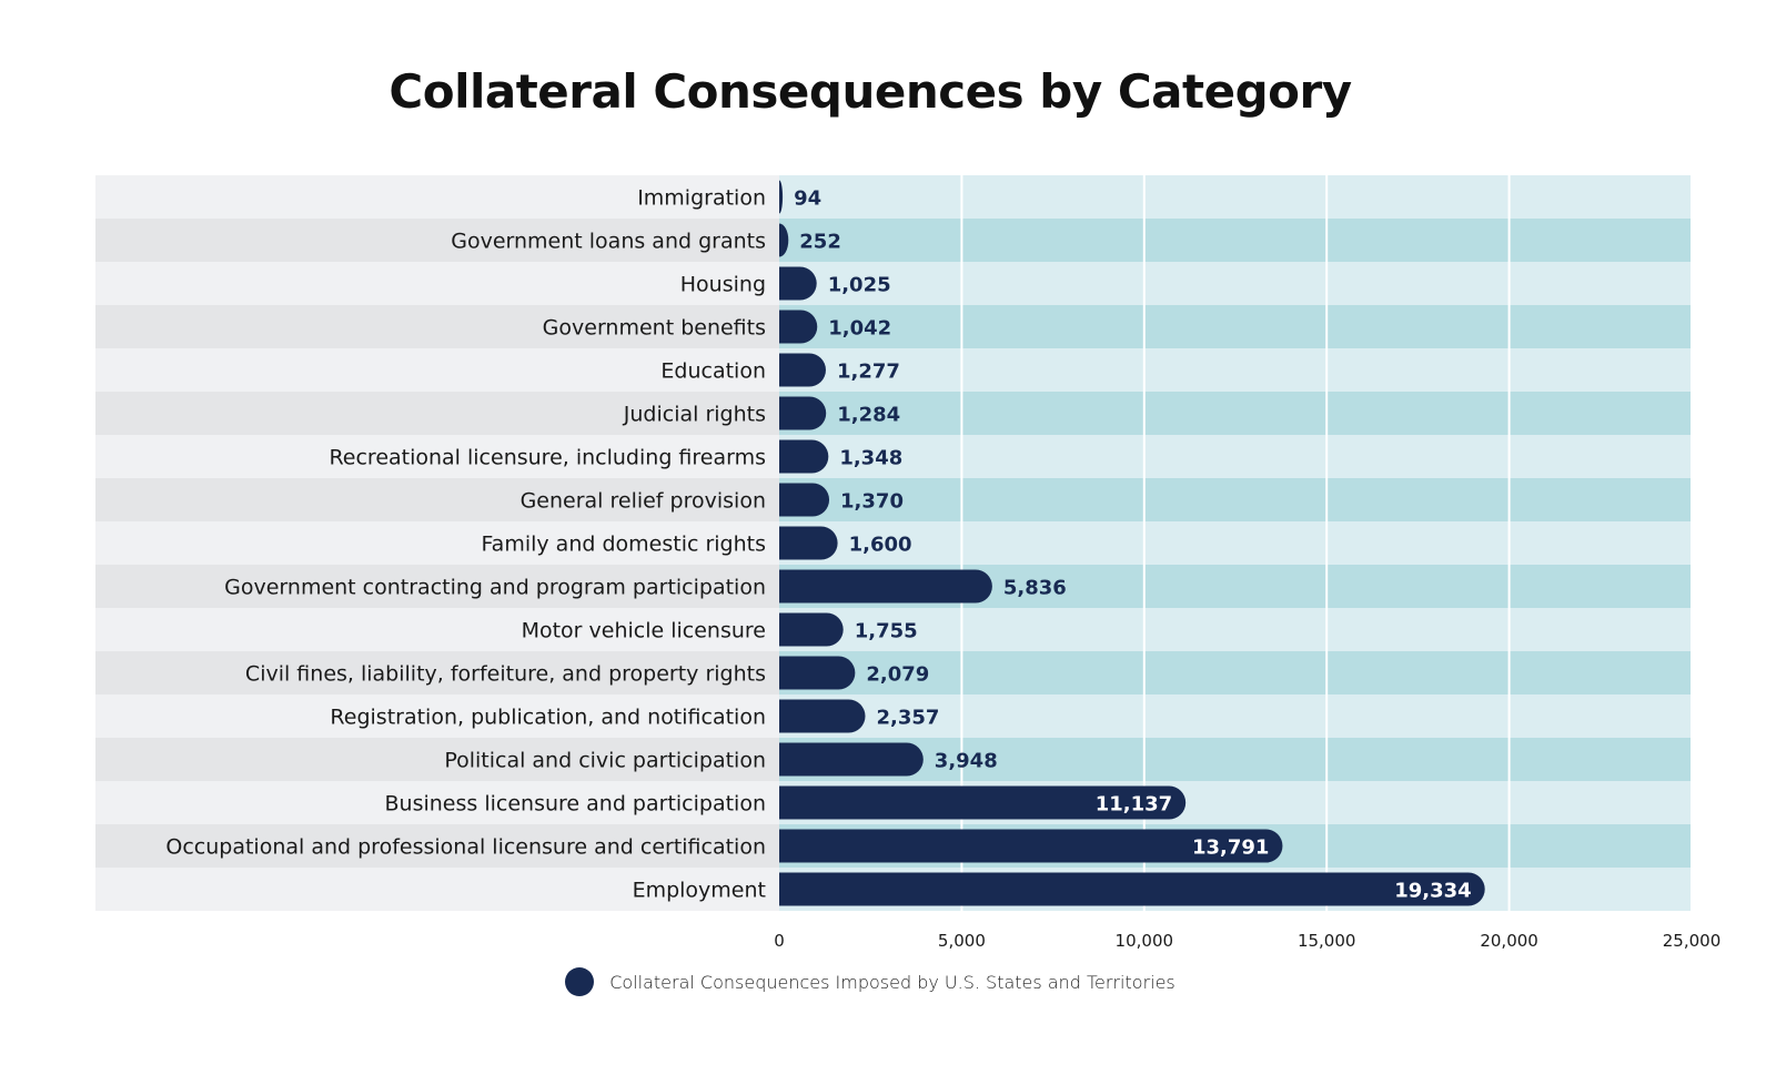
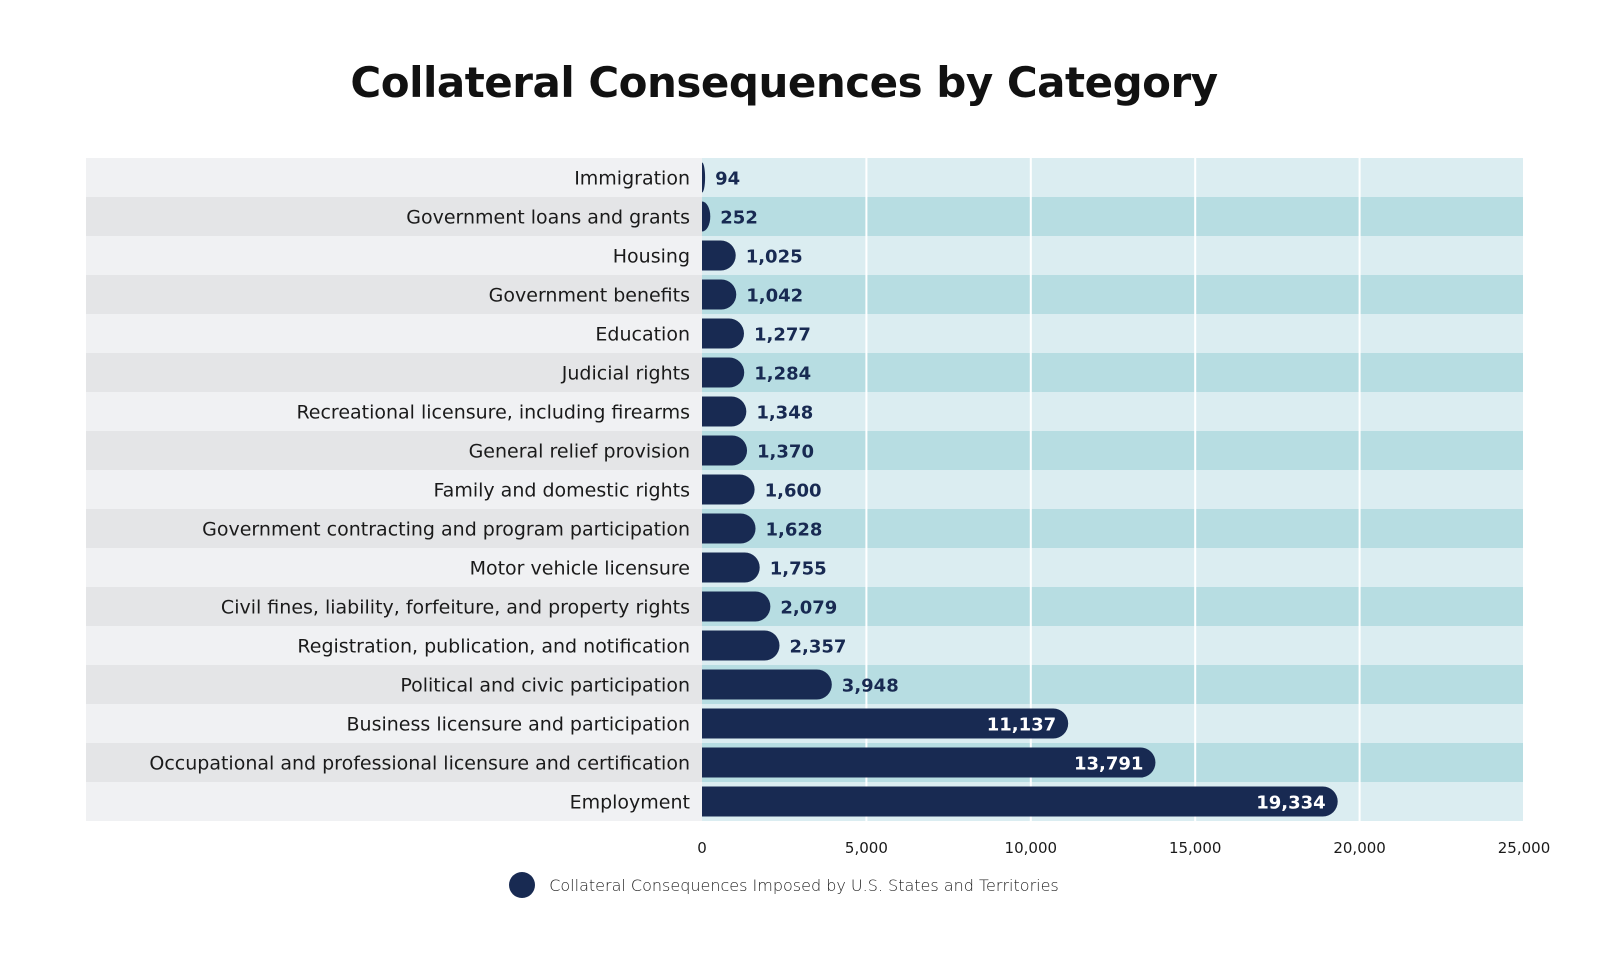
Government contracting and program participation: 5,836 -> 1,628
